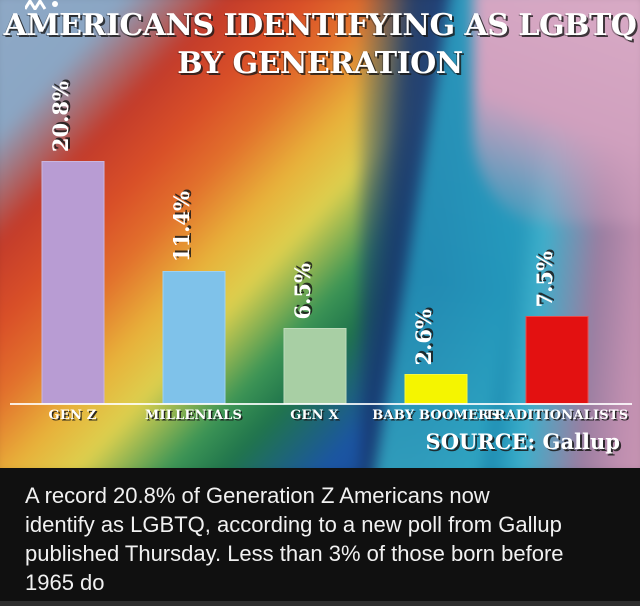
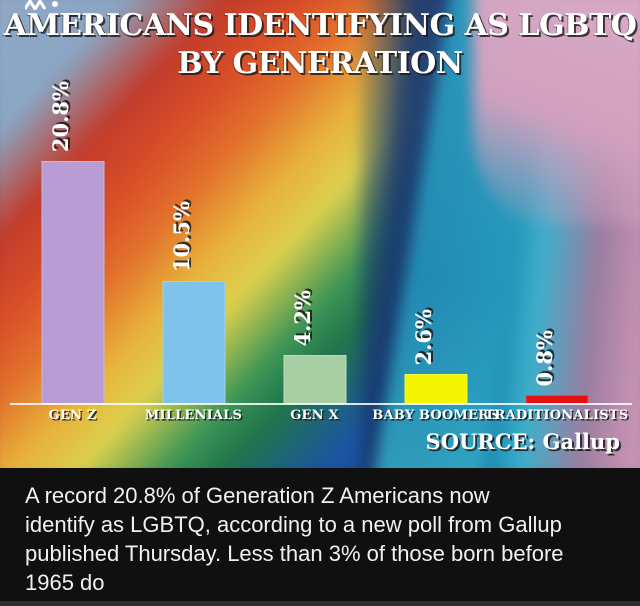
MILLENIALS: 11.4% -> 10.5%
GEN X: 6.5% -> 4.2%
TRADITIONALISTS: 7.5% -> 0.8%
